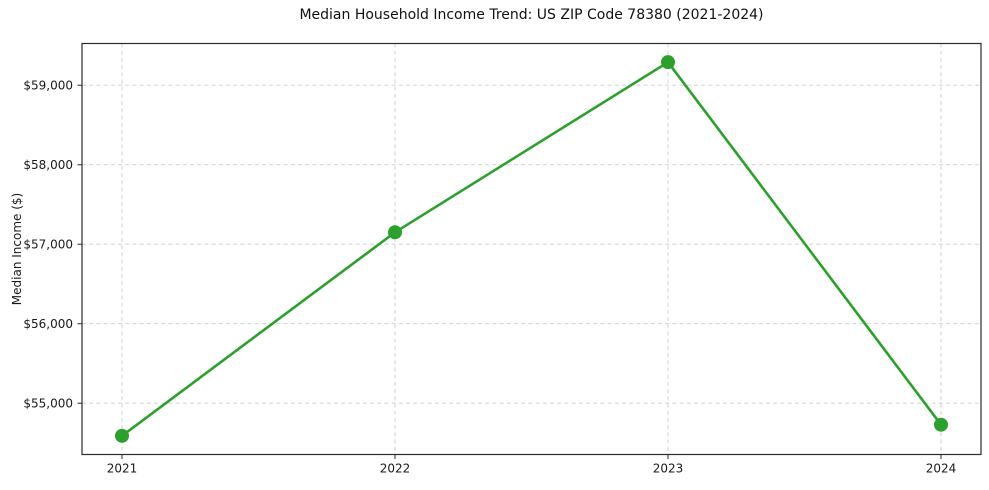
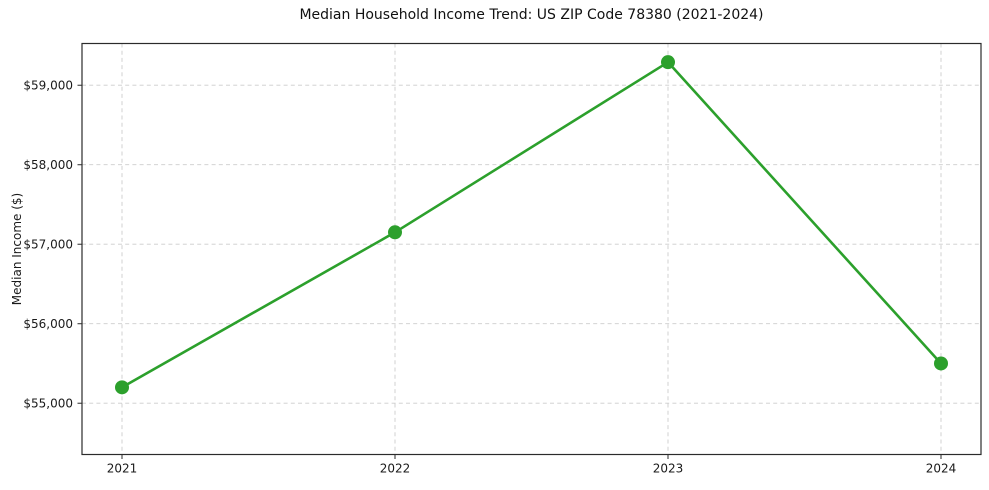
2021: $54600 -> $55200
2024: $54700 -> $55500
